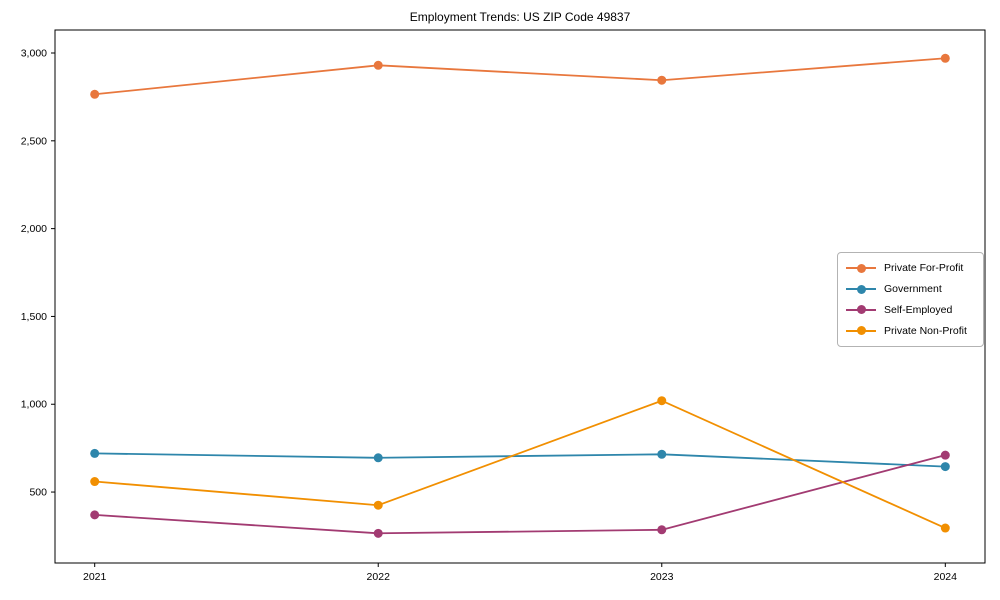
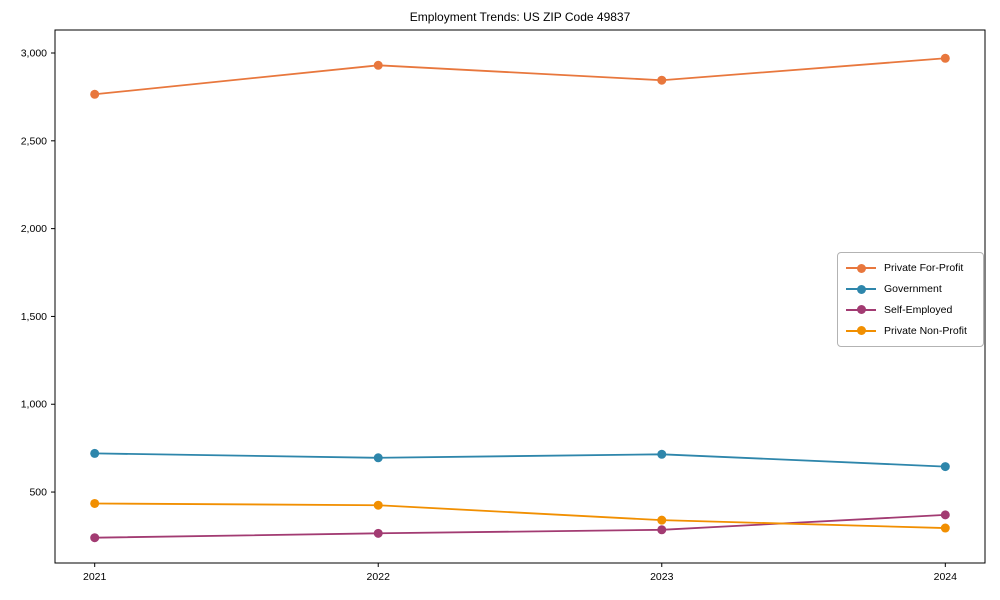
Self-Employed/2021: 370 -> 240
Private Non-Profit/2021: 560 -> 440
Private Non-Profit/2023: 1020 -> 340
Self-Employed/2024: 710 -> 370
